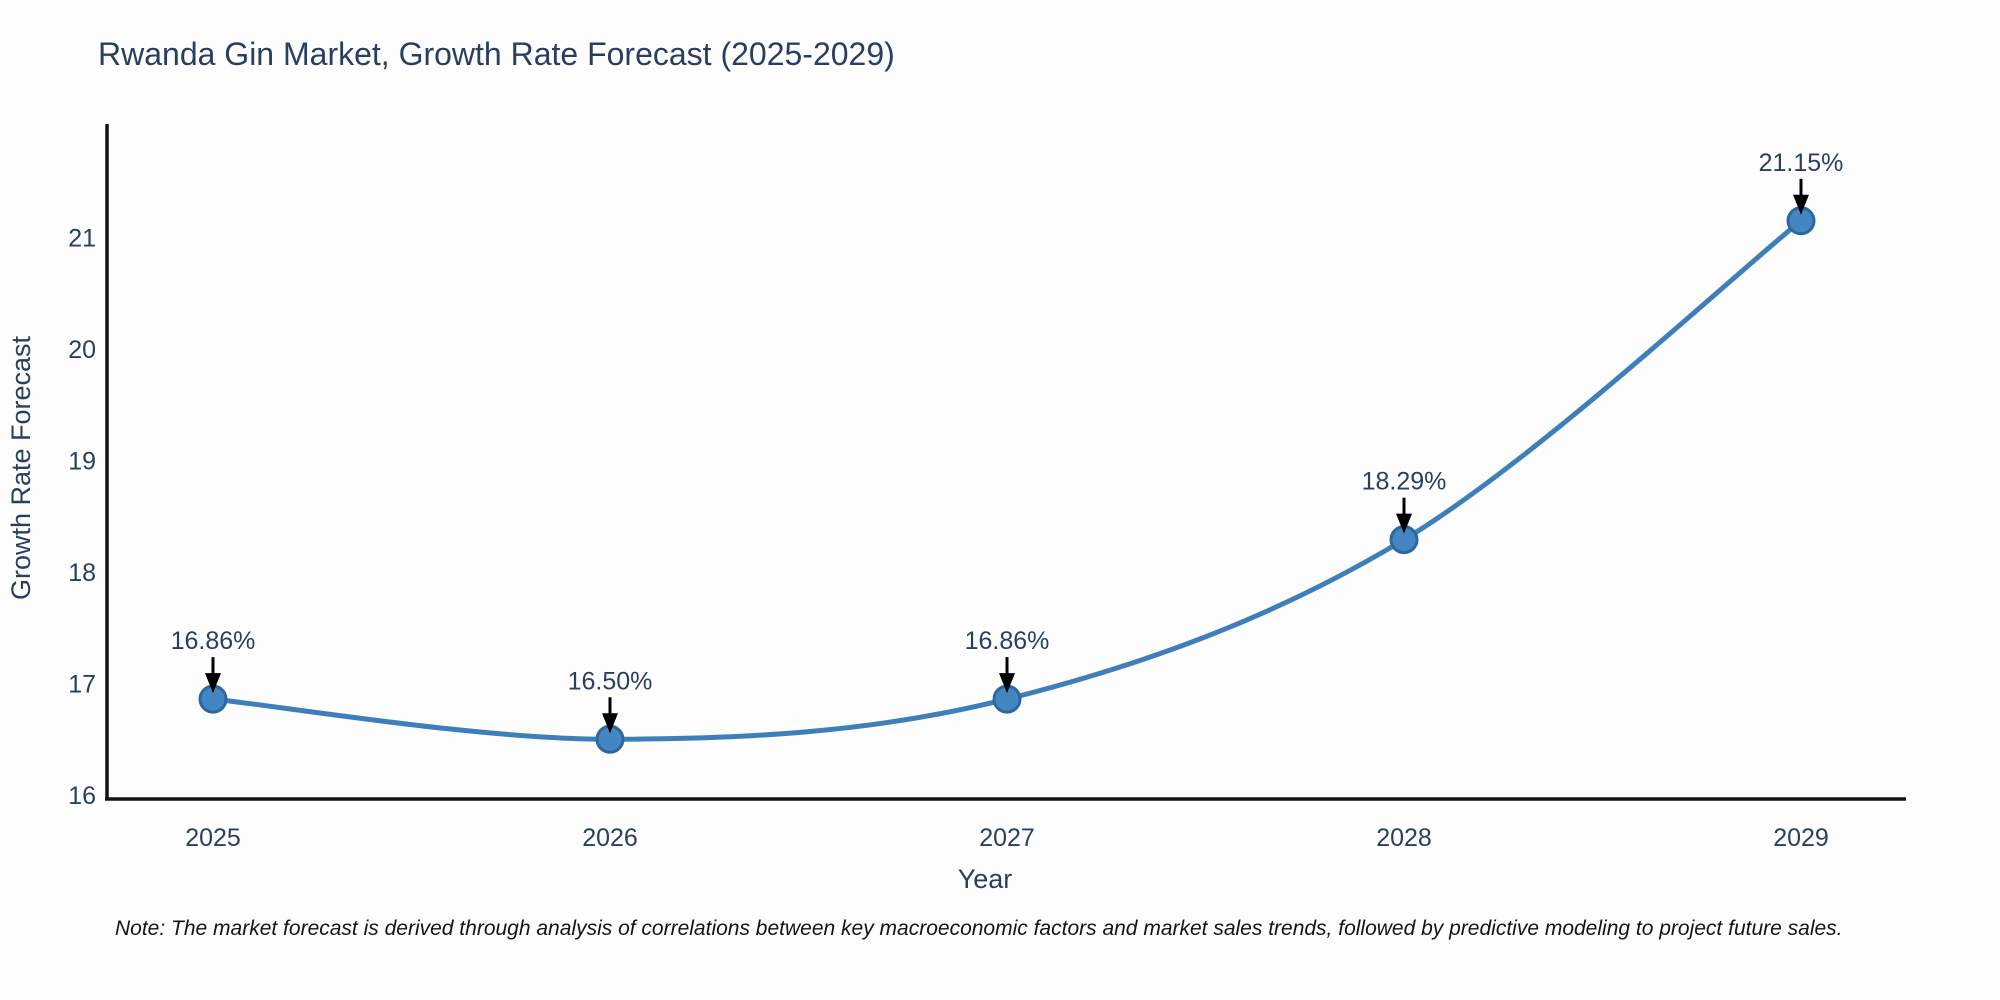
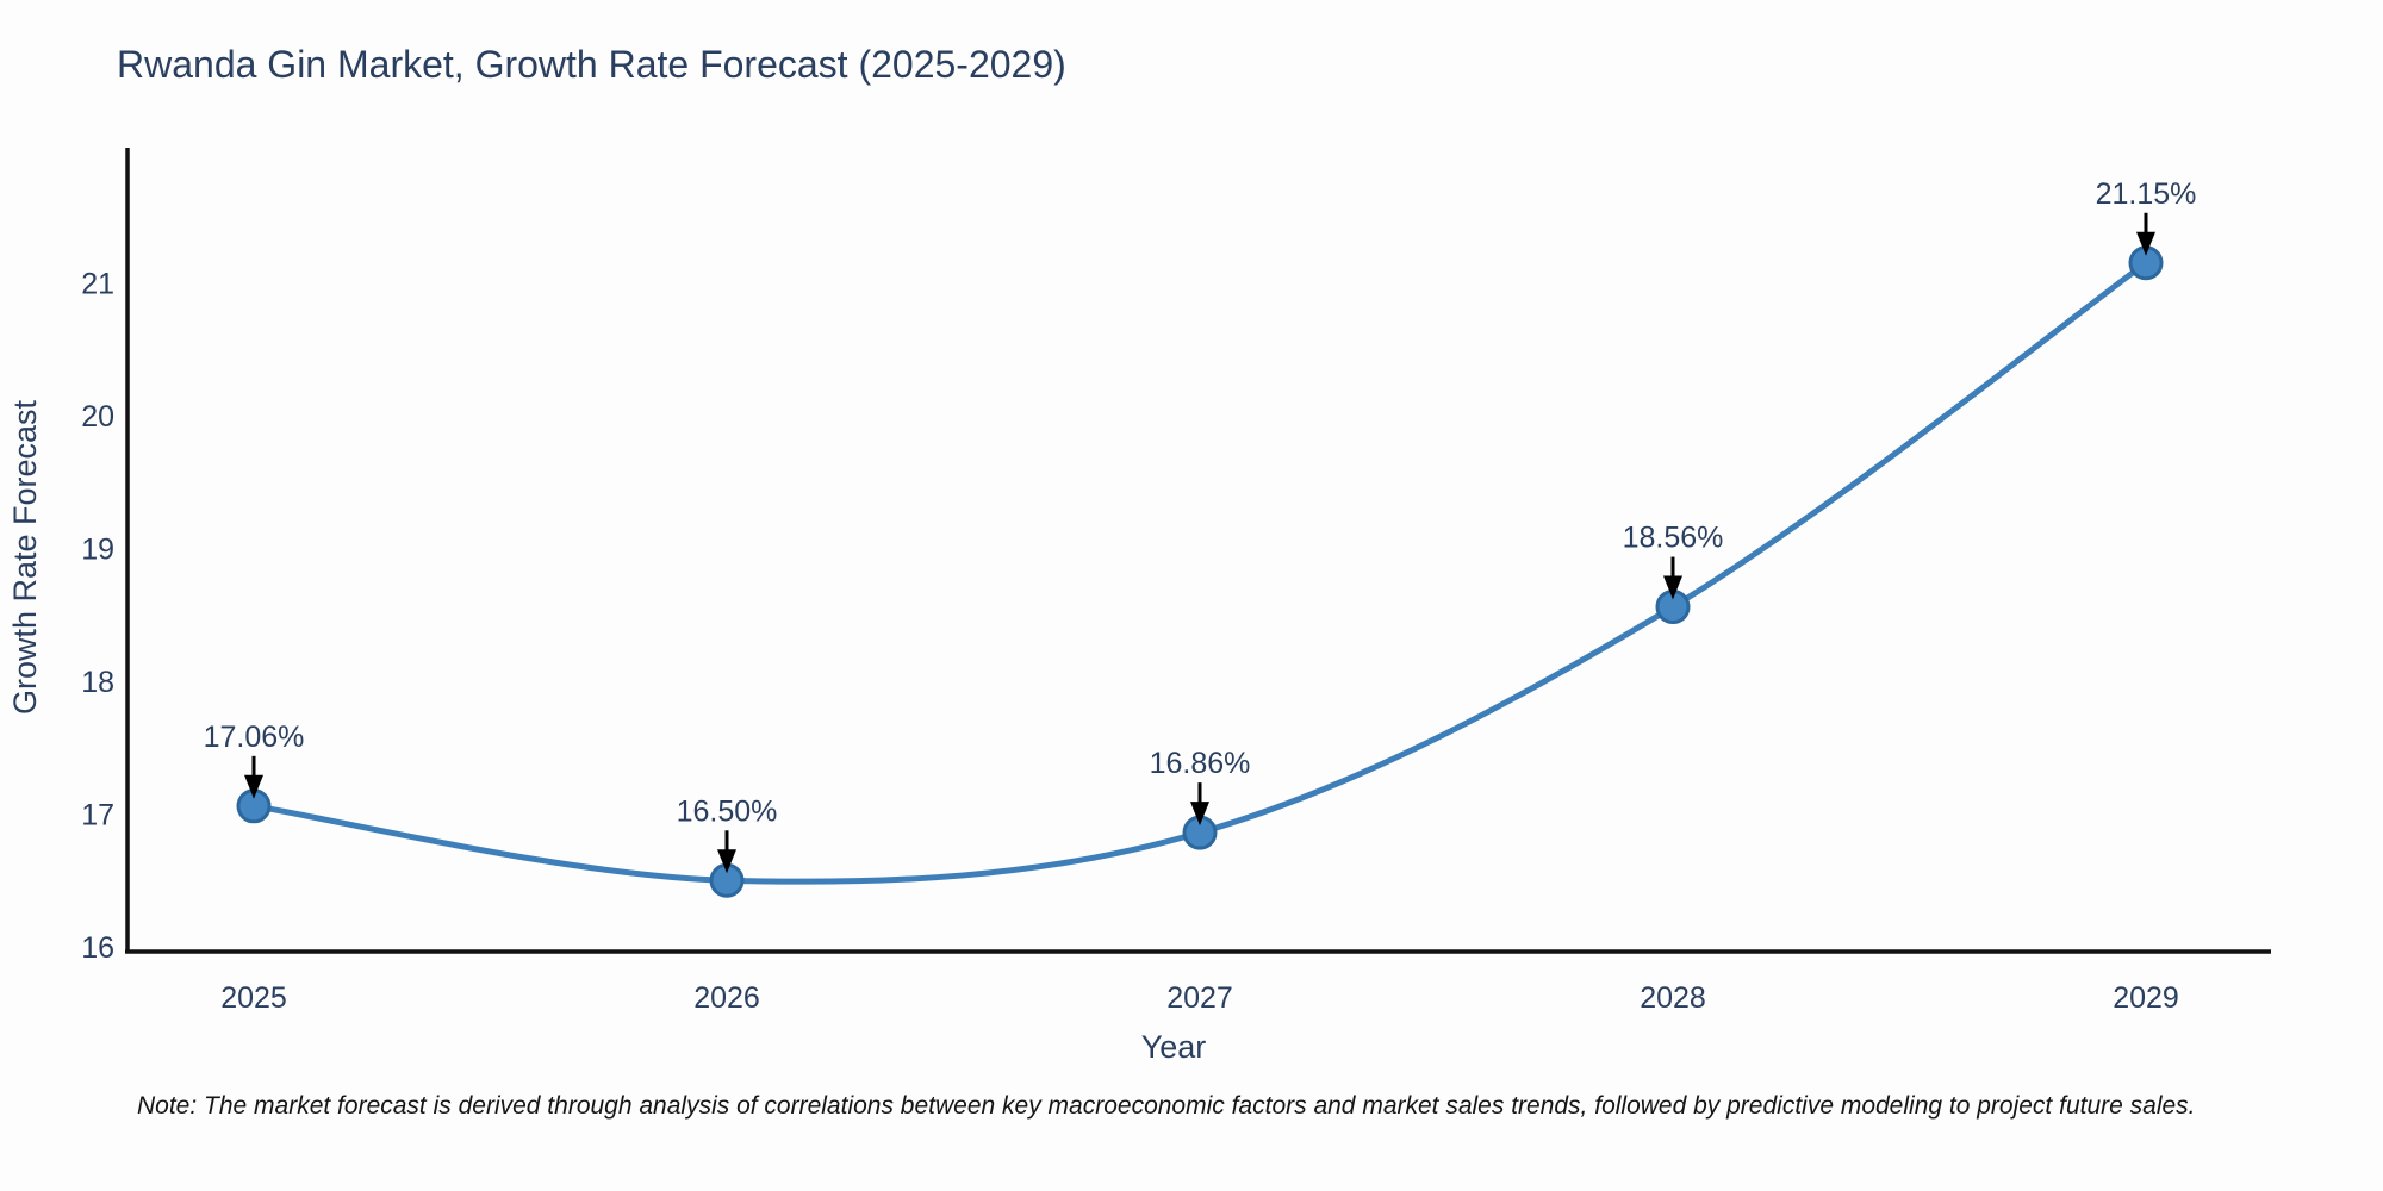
2025: 16.86% -> 17.06%
2028: 18.29% -> 18.56%
